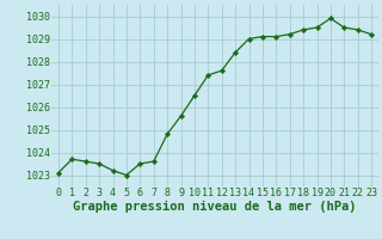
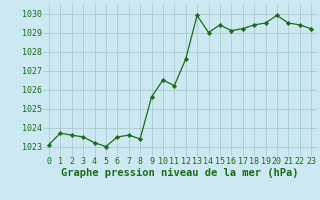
8: 1024.8 -> 1023.4
11: 1027.4 -> 1026.2
13: 1028.4 -> 1029.9
15: 1029.1 -> 1029.4
